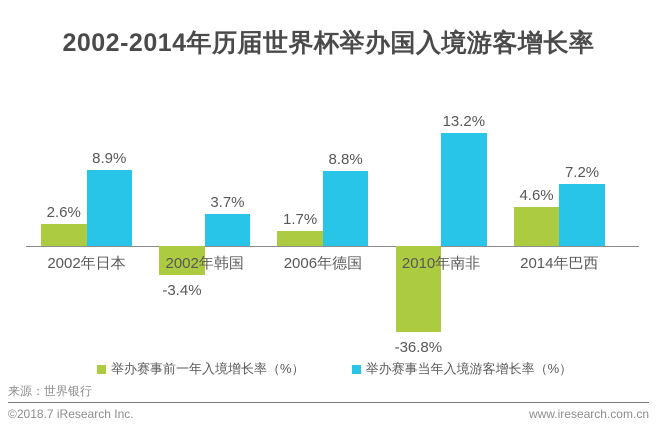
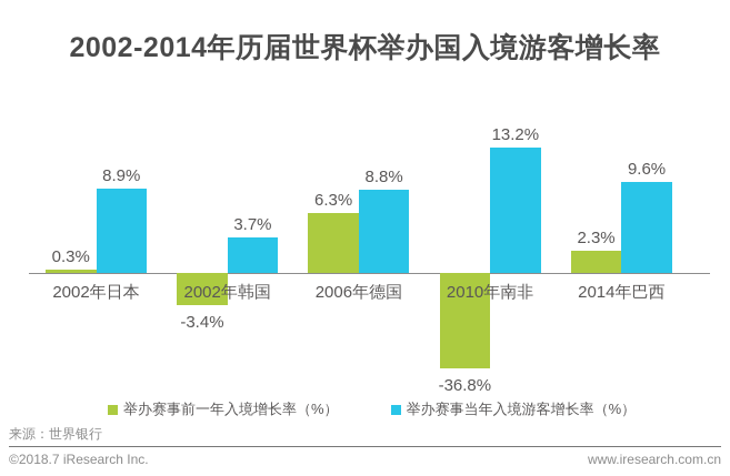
举办赛事前一年入境增长率（%）/2002年日本: 2.6% -> 0.3%
举办赛事前一年入境增长率（%）/2006年德国: 1.7% -> 6.3%
举办赛事前一年入境增长率（%）/2014年巴西: 4.6% -> 2.3%
举办赛事当年入境游客增长率（%）/2014年巴西: 7.2% -> 9.6%
